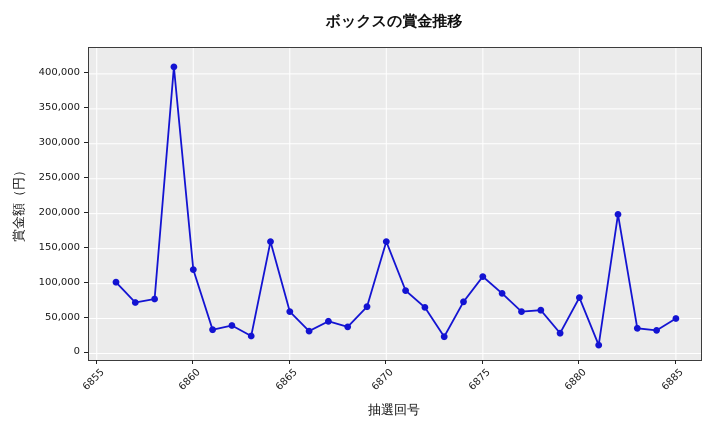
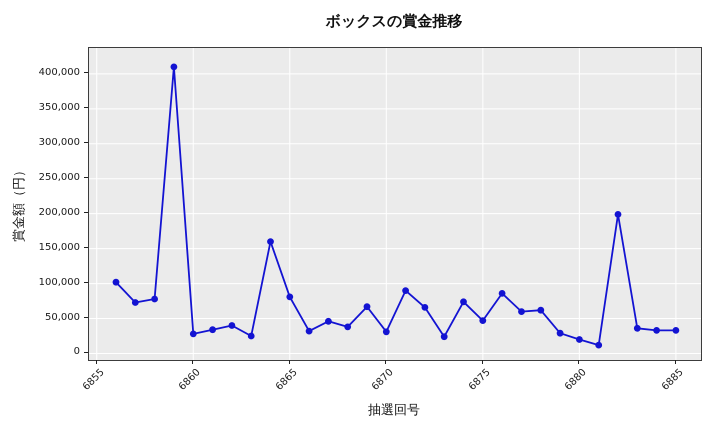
6860: 120000 -> 30000
6865: 60000 -> 80000
6870: 160000 -> 30000
6875: 110000 -> 50000
6880: 80000 -> 20000
6885: 50000 -> 30000
